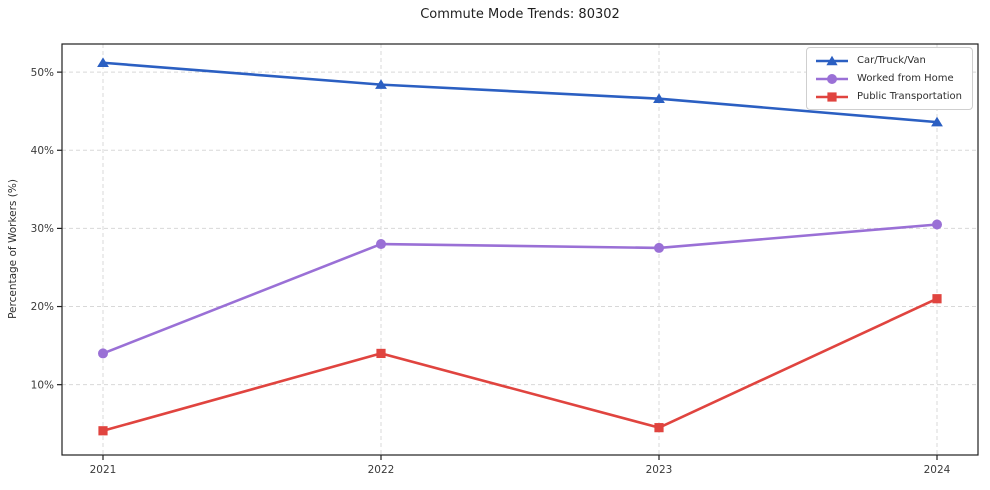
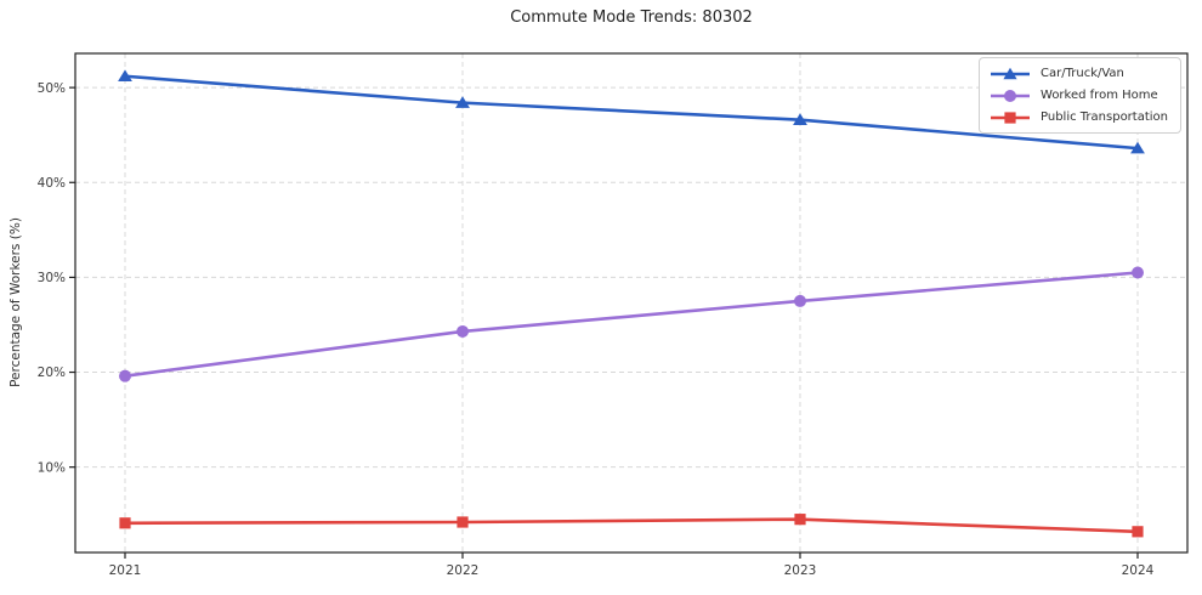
Worked from Home/2021: 14% -> 20%
Worked from Home/2022: 28% -> 24%
Public Transportation/2022: 14% -> 4%
Public Transportation/2024: 21% -> 3%
